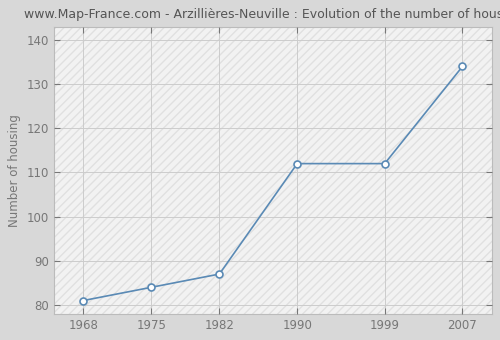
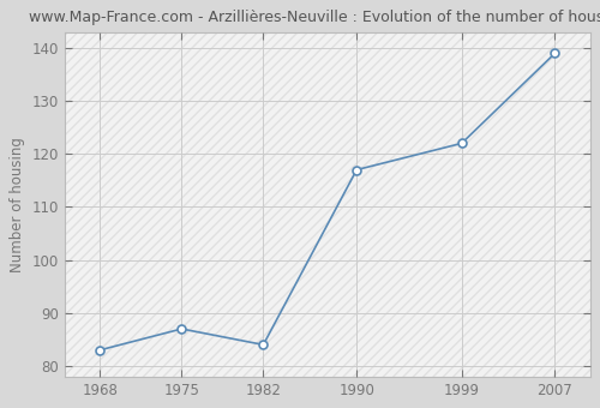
1968: 81 -> 83
1975: 84 -> 87
1982: 87 -> 84
1990: 112 -> 117
1999: 112 -> 122
2007: 134 -> 139
